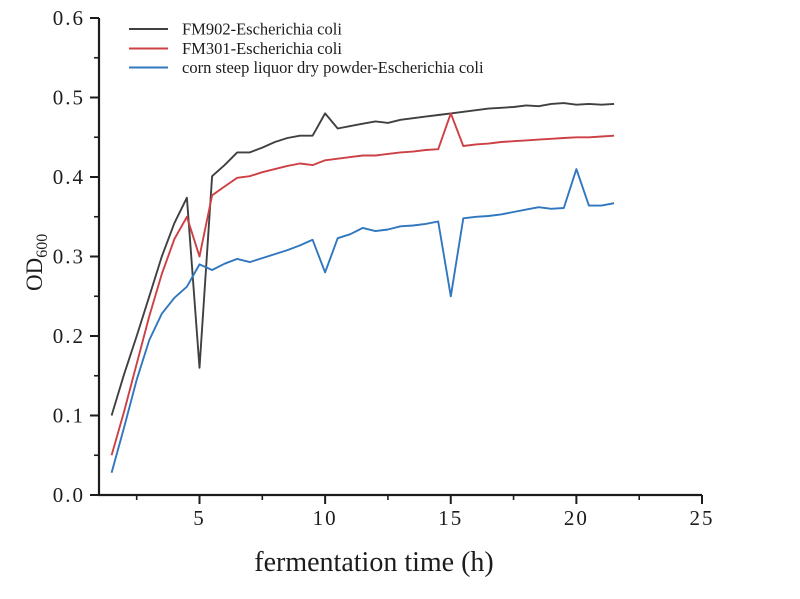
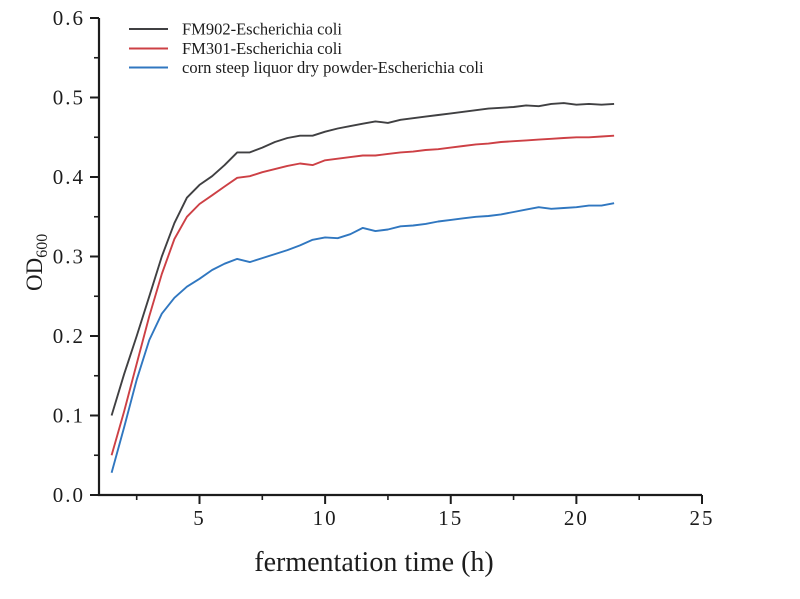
FM902-Escherichia coli/5: 0.16 -> 0.39
FM301-Escherichia coli/5: 0.30 -> 0.37
corn steep liquor dry powder-Escherichia coli/5: 0.29 -> 0.27
FM902-Escherichia coli/10: 0.48 -> 0.46
corn steep liquor dry powder-Escherichia coli/10: 0.28 -> 0.32
FM301-Escherichia coli/15: 0.48 -> 0.44
corn steep liquor dry powder-Escherichia coli/15: 0.25 -> 0.35
corn steep liquor dry powder-Escherichia coli/20: 0.41 -> 0.36
